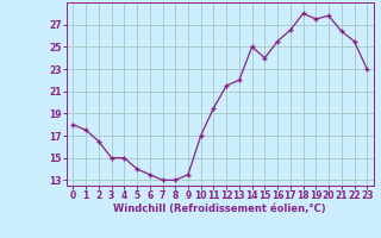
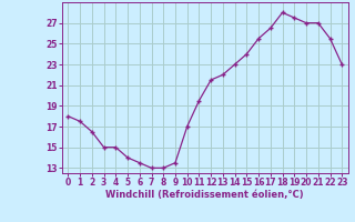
14: 25.0 -> 23.0
20: 27.8 -> 27.0
21: 26.4 -> 27.0
